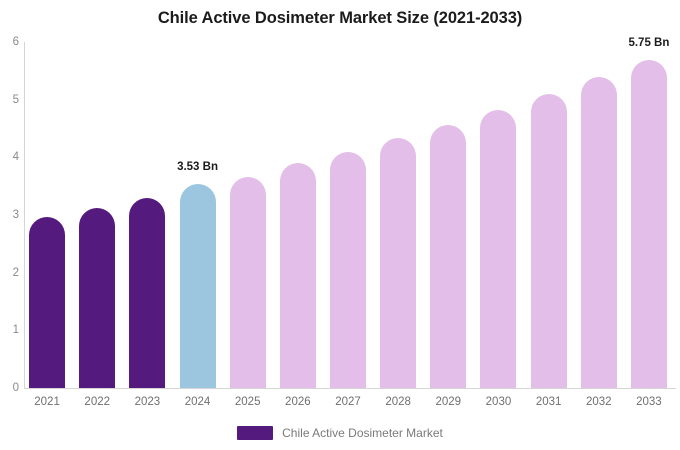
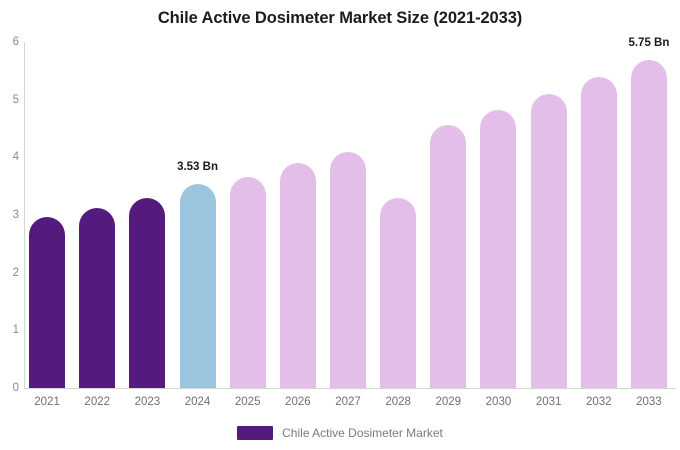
2028: 4.3 -> 3.3
